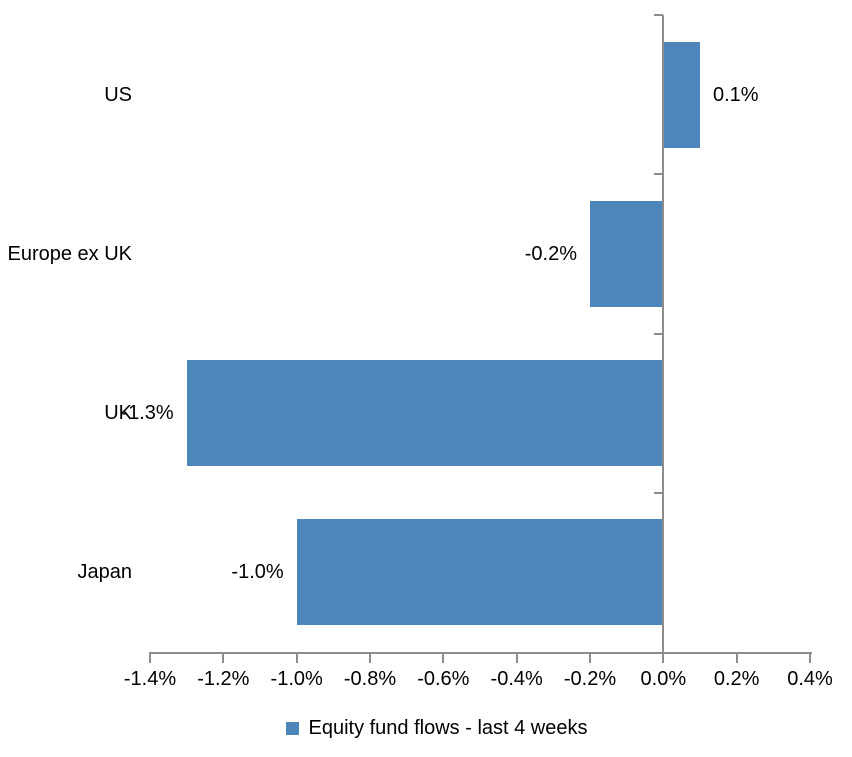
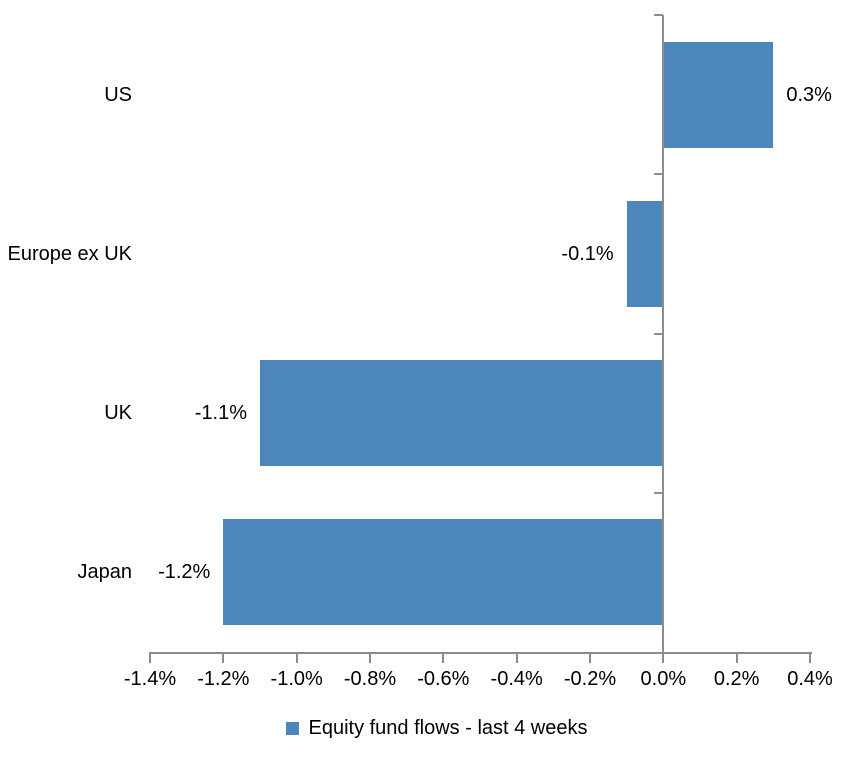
US: 0.1% -> 0.3%
Europe ex UK: -0.2% -> -0.1%
UK: -1.3% -> -1.1%
Japan: -1.0% -> -1.2%
